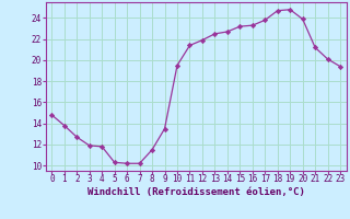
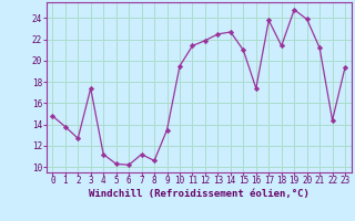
3: 11.9 -> 17.4
4: 11.8 -> 11.2
7: 10.2 -> 11.2
8: 11.5 -> 10.6
15: 23.2 -> 21.0
16: 23.3 -> 17.4
18: 24.7 -> 21.4
22: 20.1 -> 14.4
